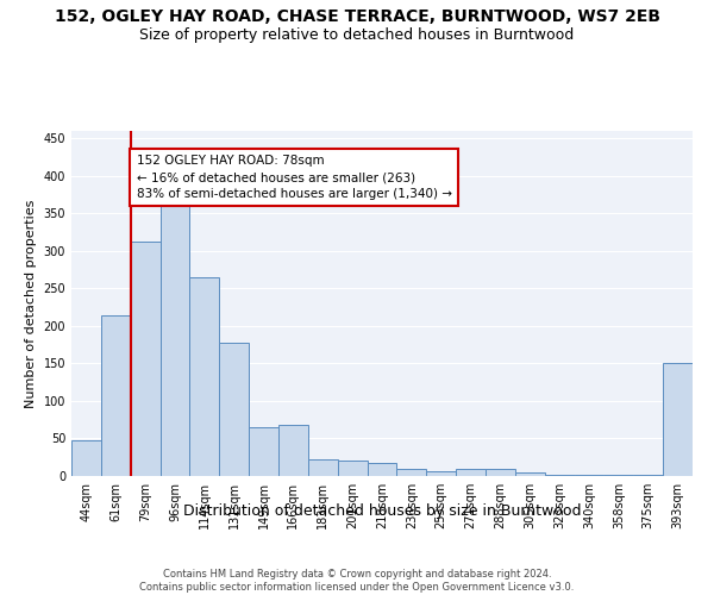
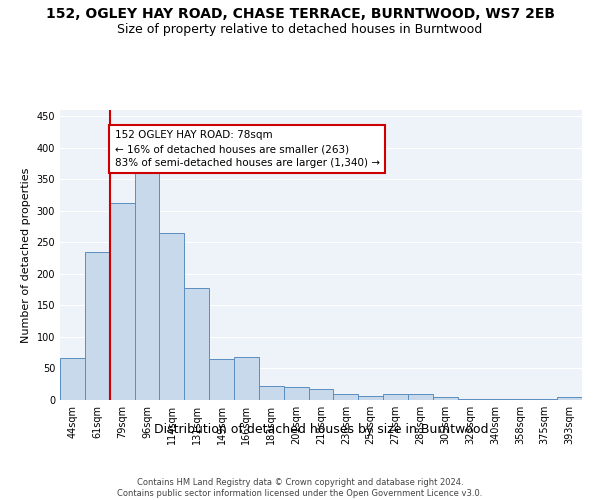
44sqm: 48 -> 67
61sqm: 214 -> 235
393sqm: 150 -> 4
